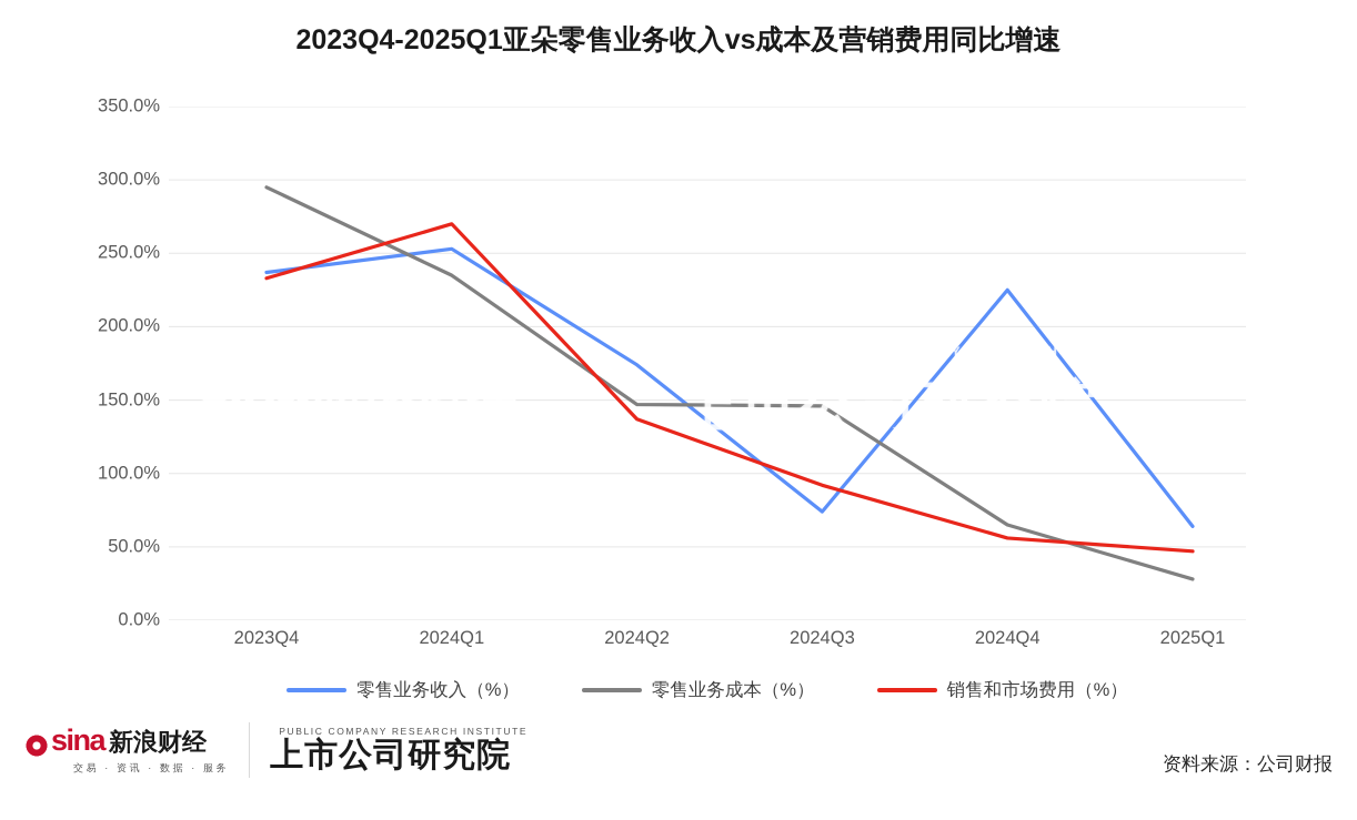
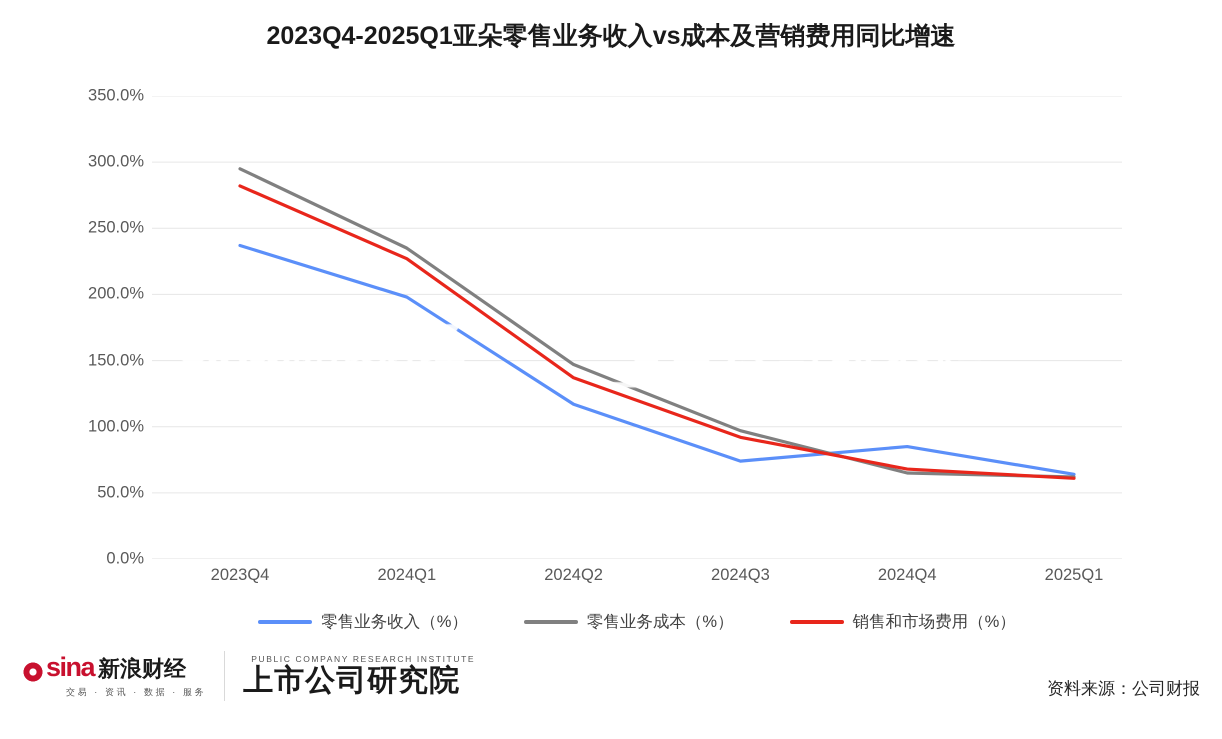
销售和市场费用（%）/2023Q4: 233% -> 282%
零售业务收入（%）/2024Q1: 253% -> 198%
销售和市场费用（%）/2024Q1: 270% -> 227%
零售业务收入（%）/2024Q2: 174% -> 117%
零售业务成本（%）/2024Q3: 146% -> 97%
零售业务收入（%）/2024Q4: 225% -> 85%
销售和市场费用（%）/2024Q4: 56% -> 68%
零售业务成本（%）/2025Q1: 28% -> 62%
销售和市场费用（%）/2025Q1: 47% -> 61%
